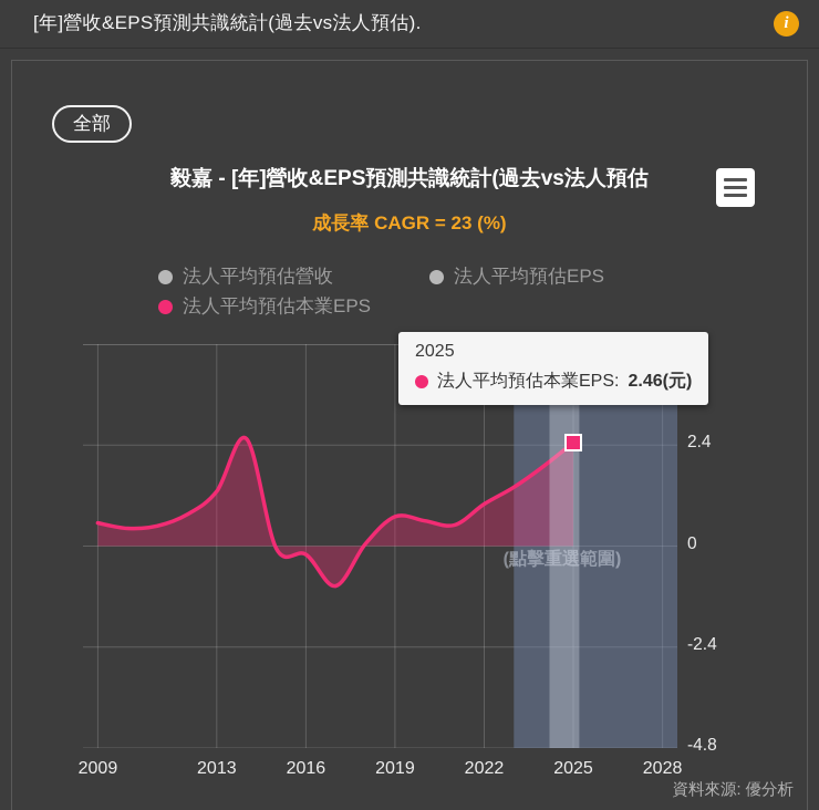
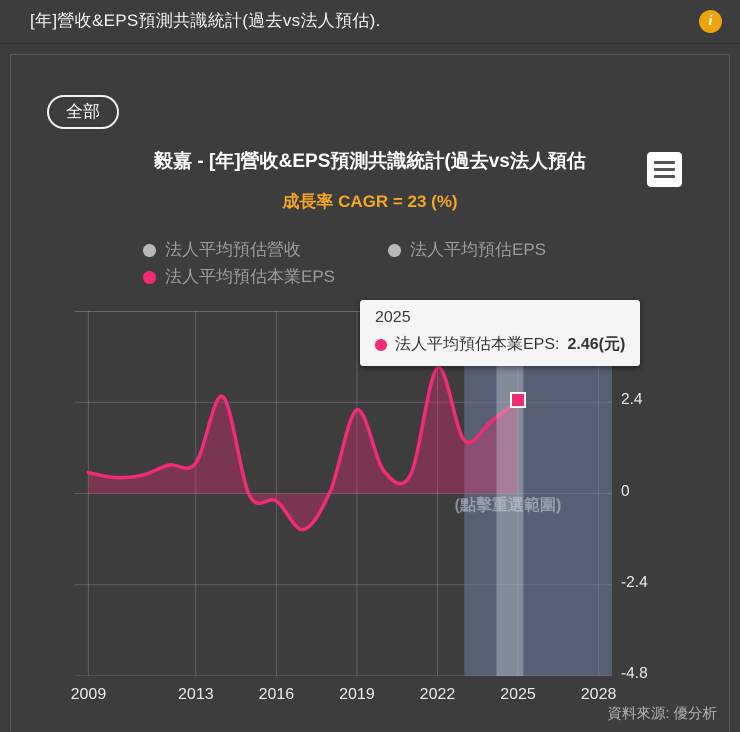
2013: 1.3 -> 0.8
2019: 0.7 -> 2.2
2022: 1.0 -> 3.3
